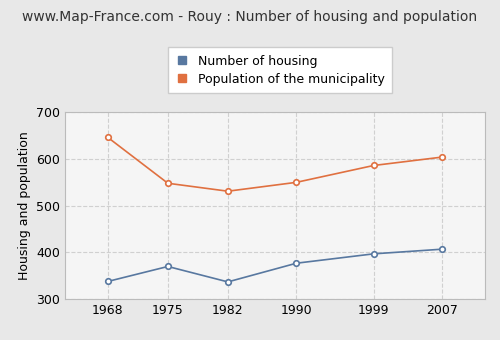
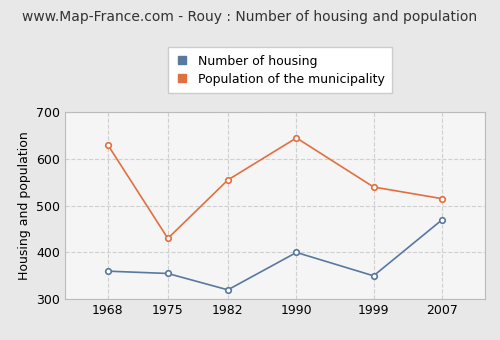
Number of housing/1968: 338 -> 360
Population of the municipality/1968: 646 -> 630
Number of housing/1975: 370 -> 355
Population of the municipality/1975: 548 -> 430
Number of housing/1982: 337 -> 320
Population of the municipality/1982: 531 -> 555
Number of housing/1990: 377 -> 400
Population of the municipality/1990: 550 -> 645
Number of housing/1999: 397 -> 350
Population of the municipality/1999: 586 -> 540
Number of housing/2007: 407 -> 470
Population of the municipality/2007: 604 -> 515
